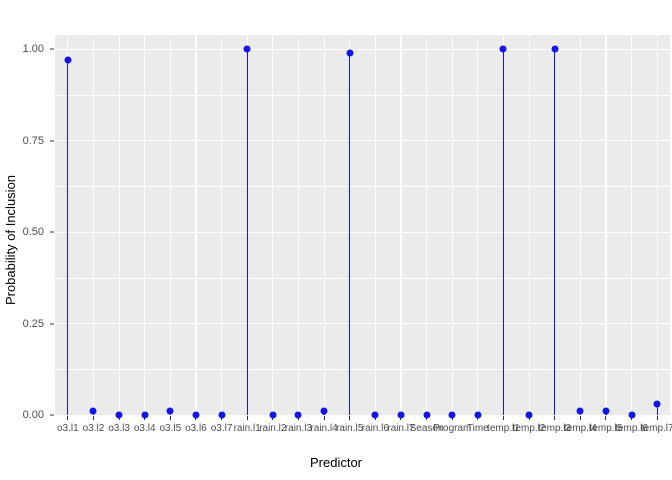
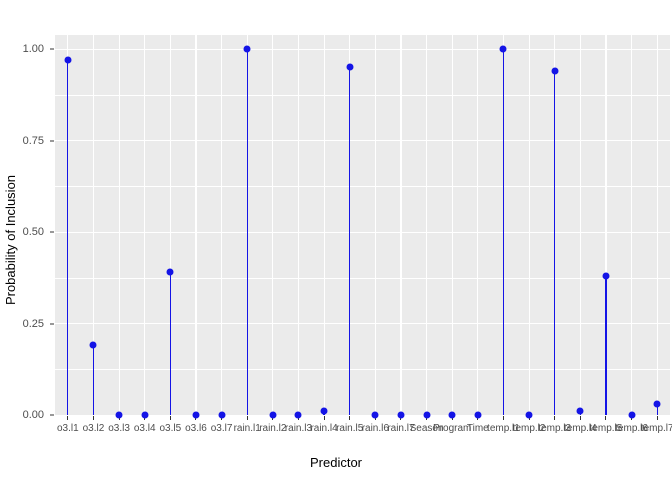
o3.l2: 0.01 -> 0.19
o3.l5: 0.01 -> 0.39
rain.l5: 0.99 -> 0.95
temp.l3: 1.00 -> 0.94
temp.l5: 0.01 -> 0.38
